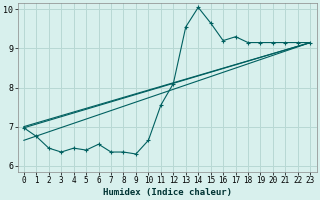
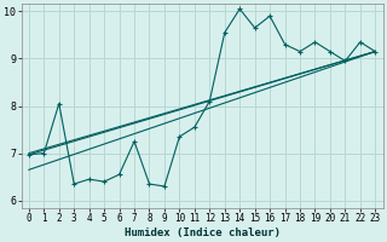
1: 6.75 -> 7.00
2: 6.45 -> 8.05
7: 6.35 -> 7.25
10: 6.65 -> 7.35
16: 9.20 -> 9.90
19: 9.15 -> 9.35
21: 9.15 -> 8.95
22: 9.15 -> 9.35
